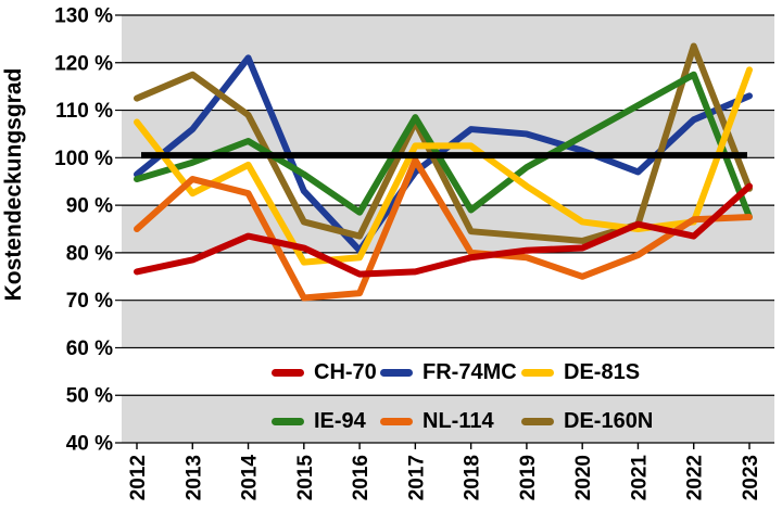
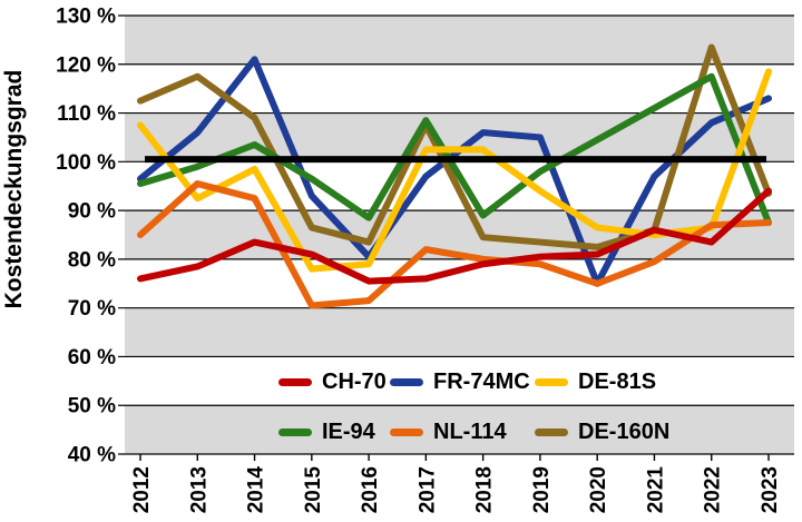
NL-114/2017: 100% -> 82%
FR-74MC/2020: 102% -> 75%
